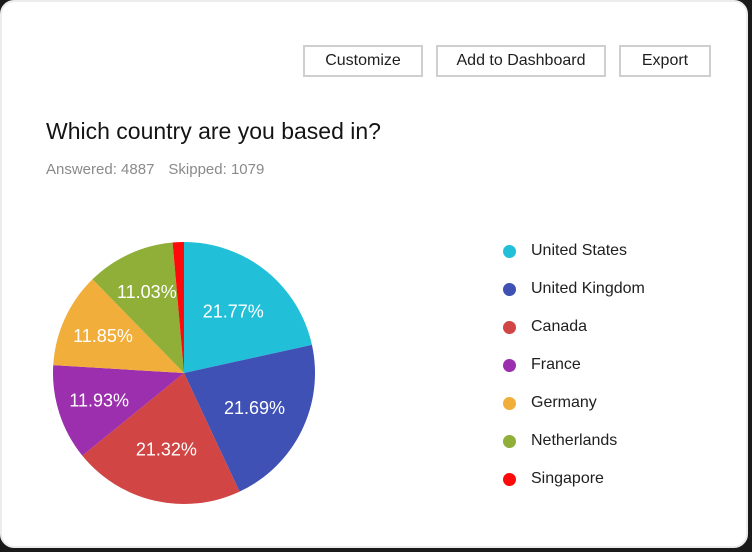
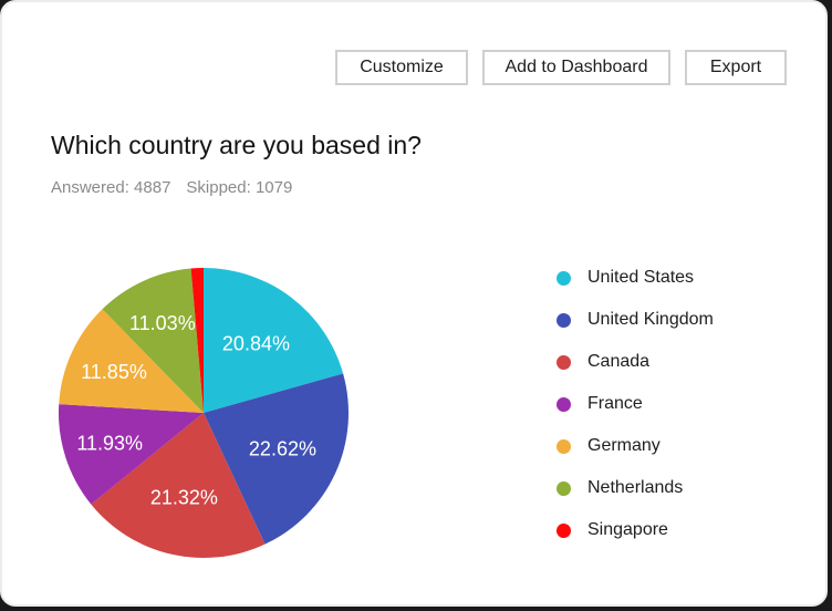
United States: 21.77% -> 20.84%
United Kingdom: 21.69% -> 22.62%
